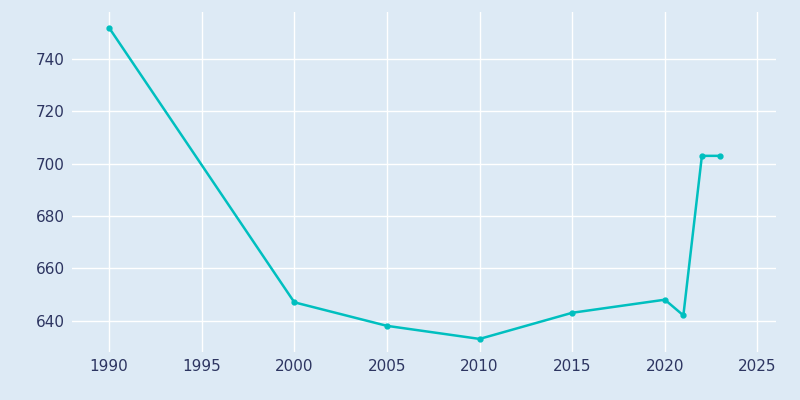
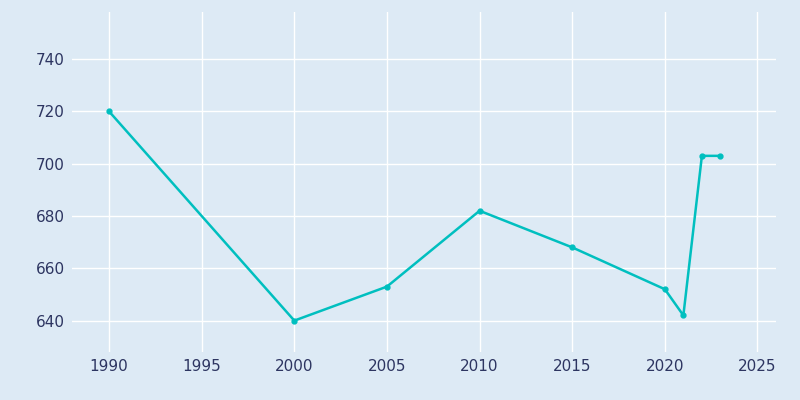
1990: 752 -> 720
2000: 647 -> 640
2005: 638 -> 653
2010: 633 -> 682
2015: 643 -> 668
2020: 648 -> 652
